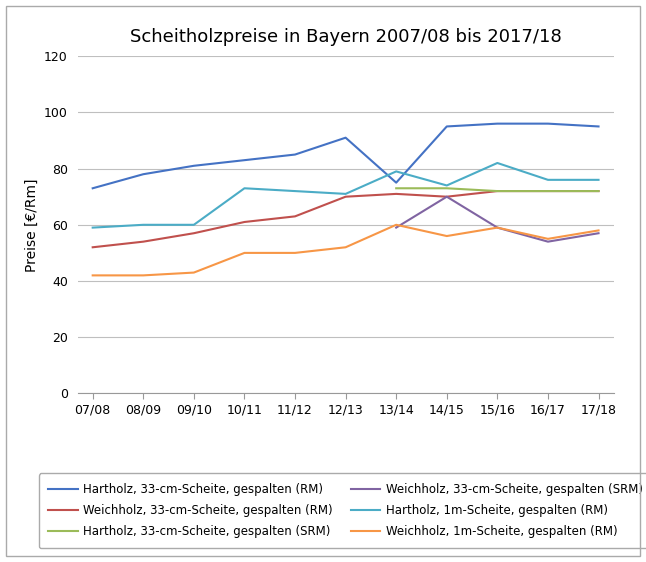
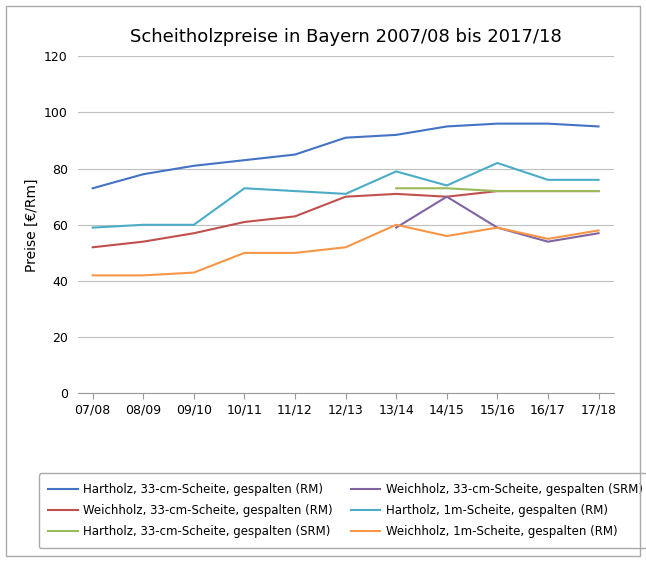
Hartholz, 33-cm-Scheite, gespalten (RM)/13/14: 75 -> 92
